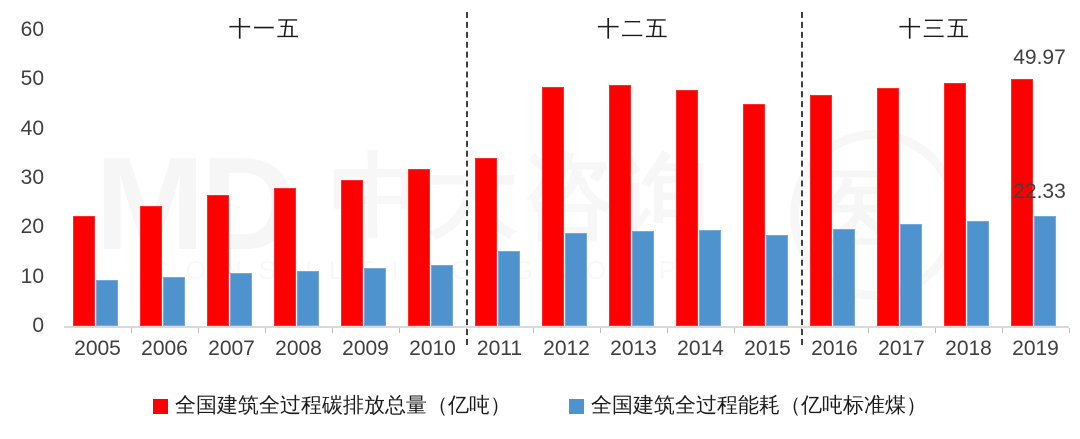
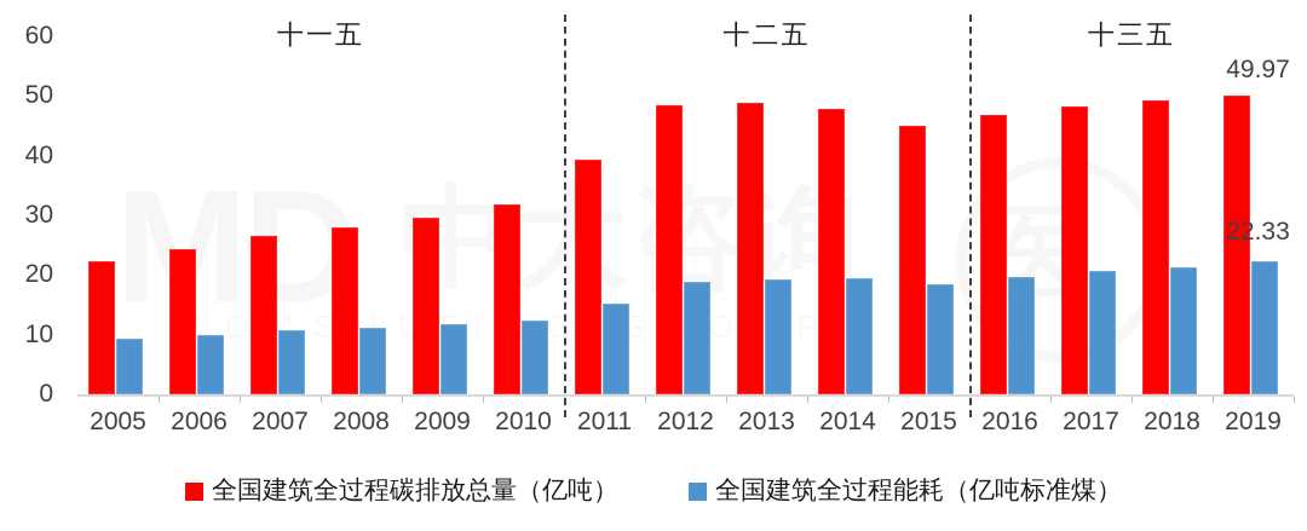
全国建筑全过程碳排放总量（亿吨）/2011: 34 -> 39
